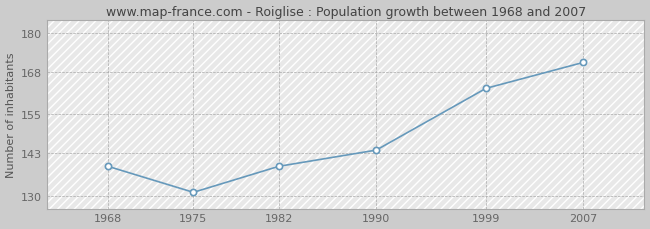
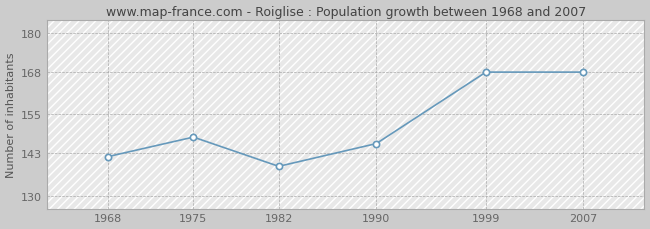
1968: 139 -> 142
1975: 131 -> 148
1990: 144 -> 146
1999: 163 -> 168
2007: 171 -> 168
